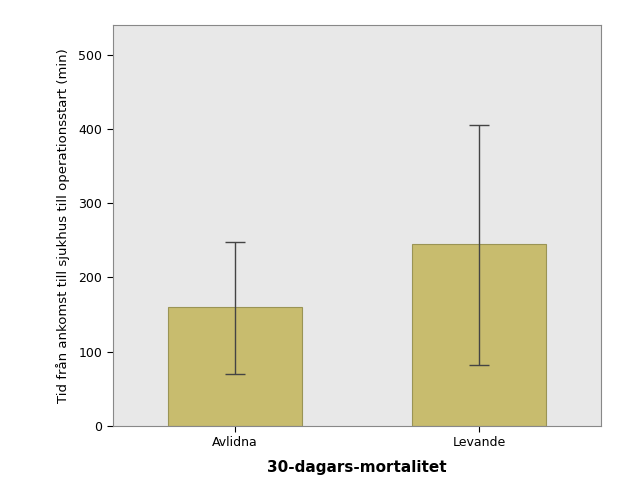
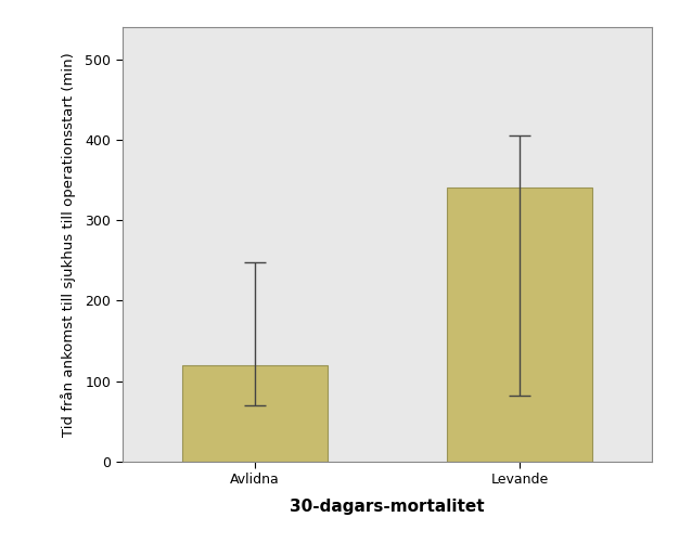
Avlidna: 160 -> 120
Levande: 245 -> 340
